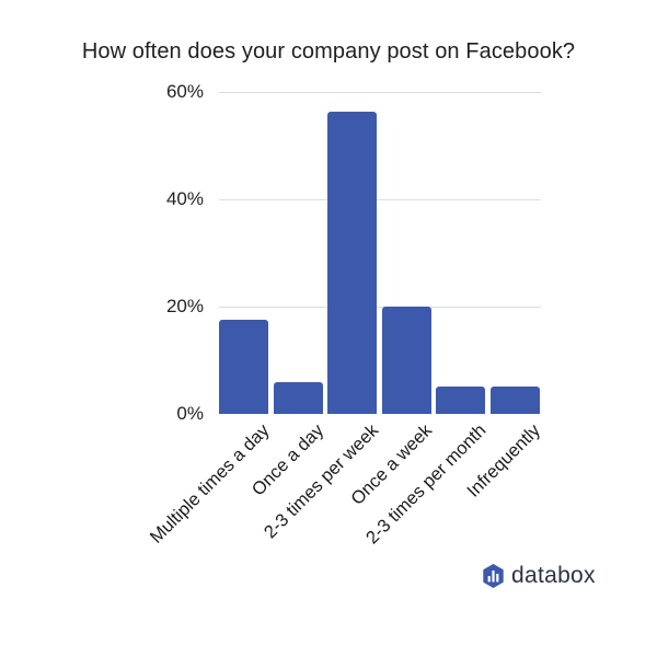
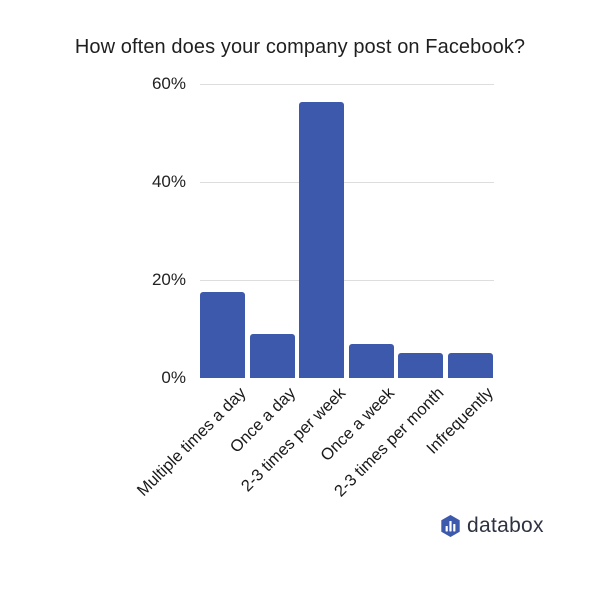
Once a day: 6% -> 9%
Once a week: 20% -> 7%
